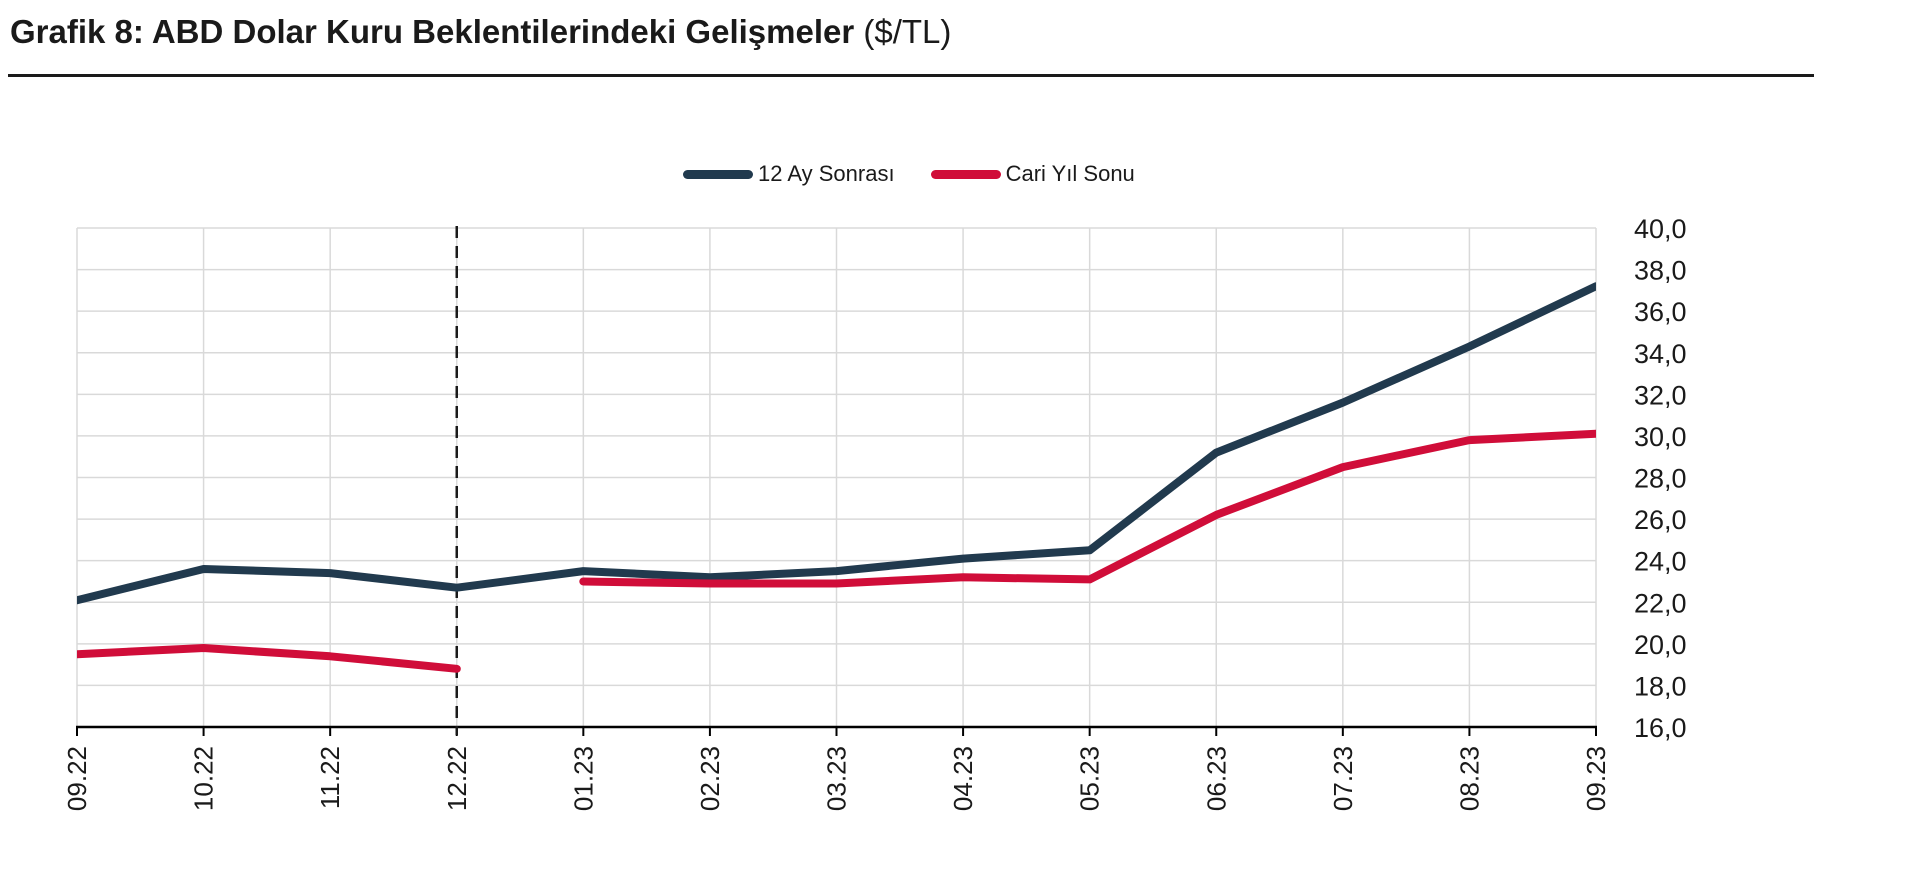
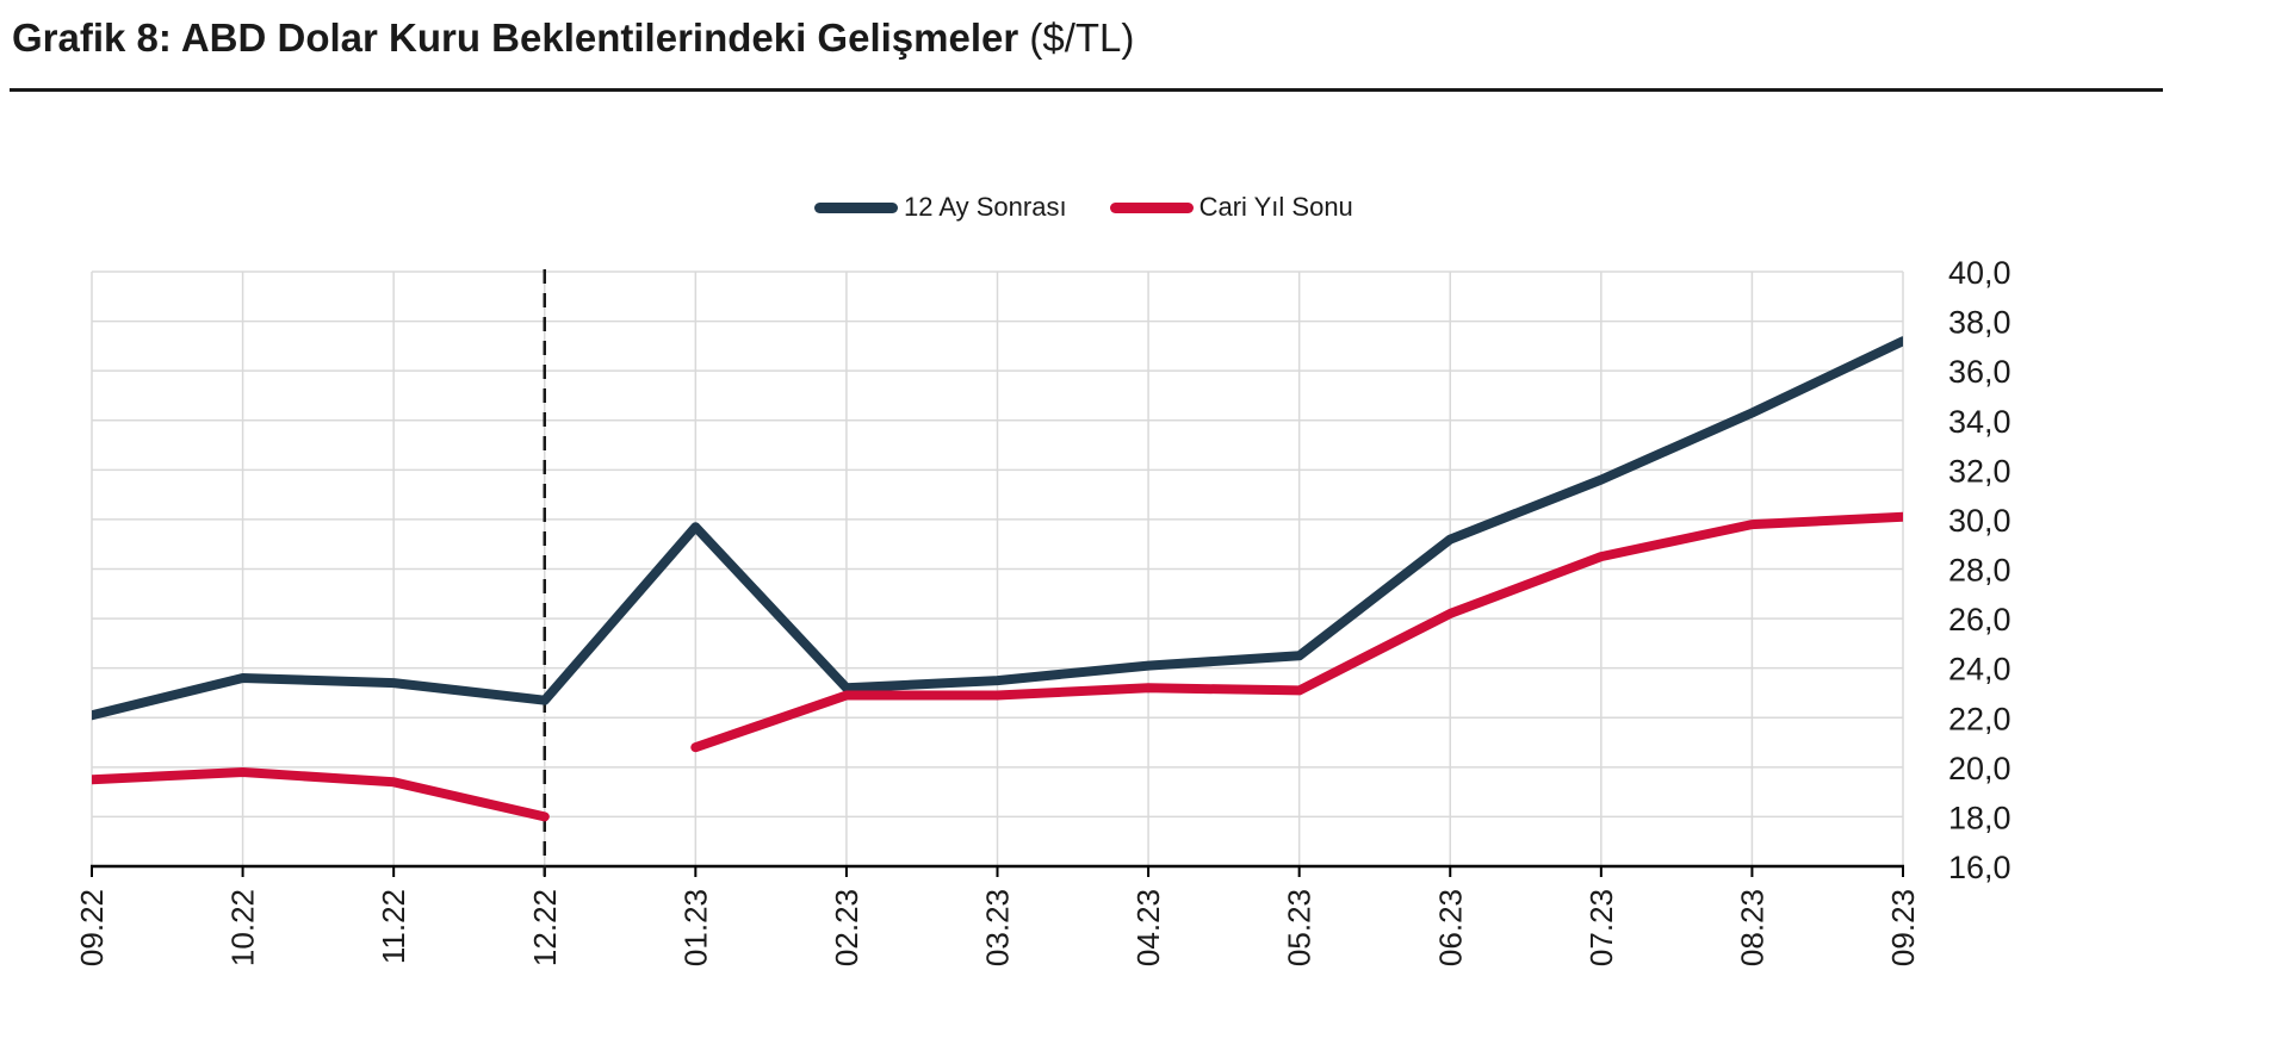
Cari Yıl Sonu/12.22: 18,8 -> 18,0
12 Ay Sonrası/01.23: 23,5 -> 29,7
Cari Yıl Sonu/01.23: 23,0 -> 20,8
